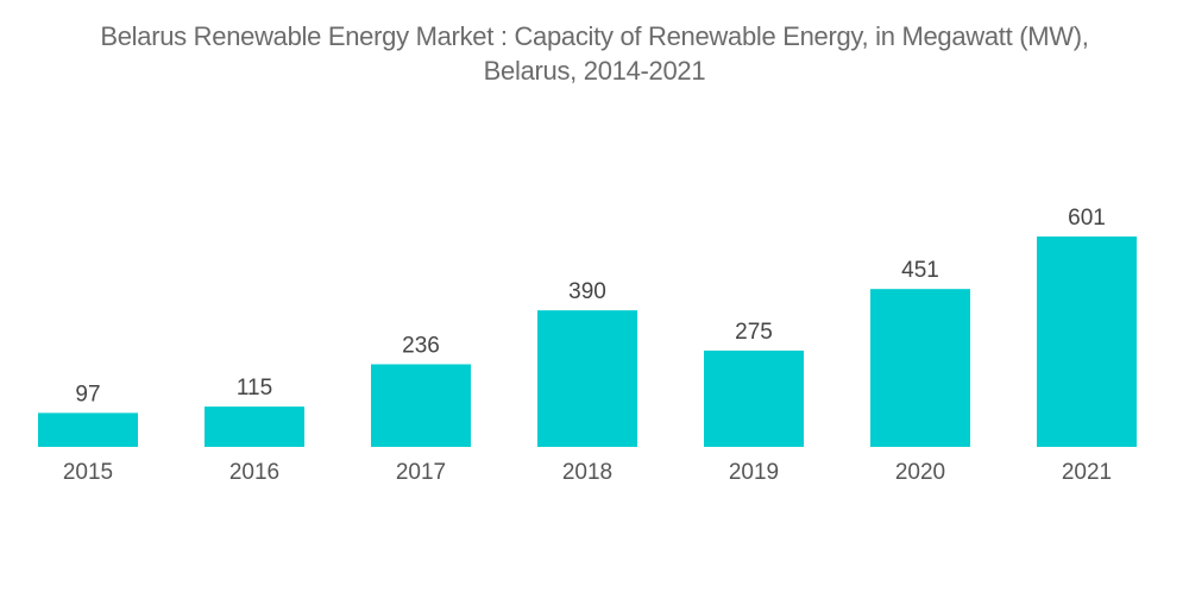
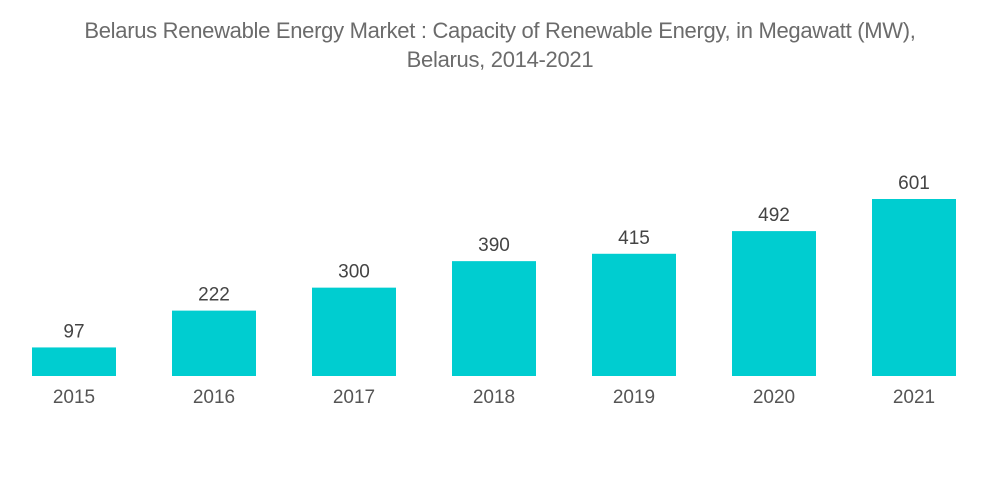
2016: 115 -> 222
2017: 236 -> 300
2019: 275 -> 415
2020: 451 -> 492
